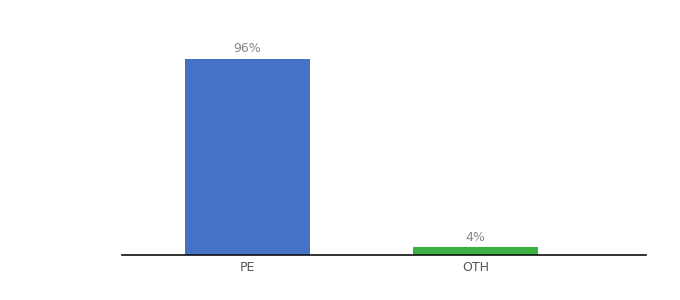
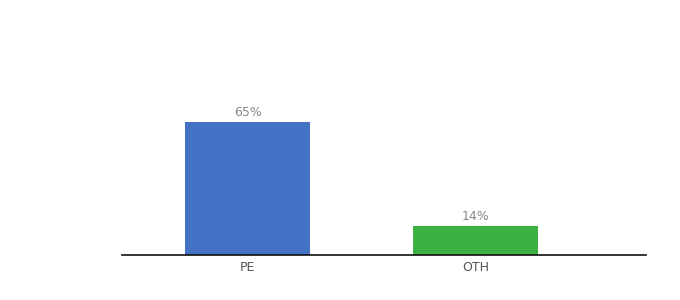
PE: 96% -> 65%
OTH: 4% -> 14%
